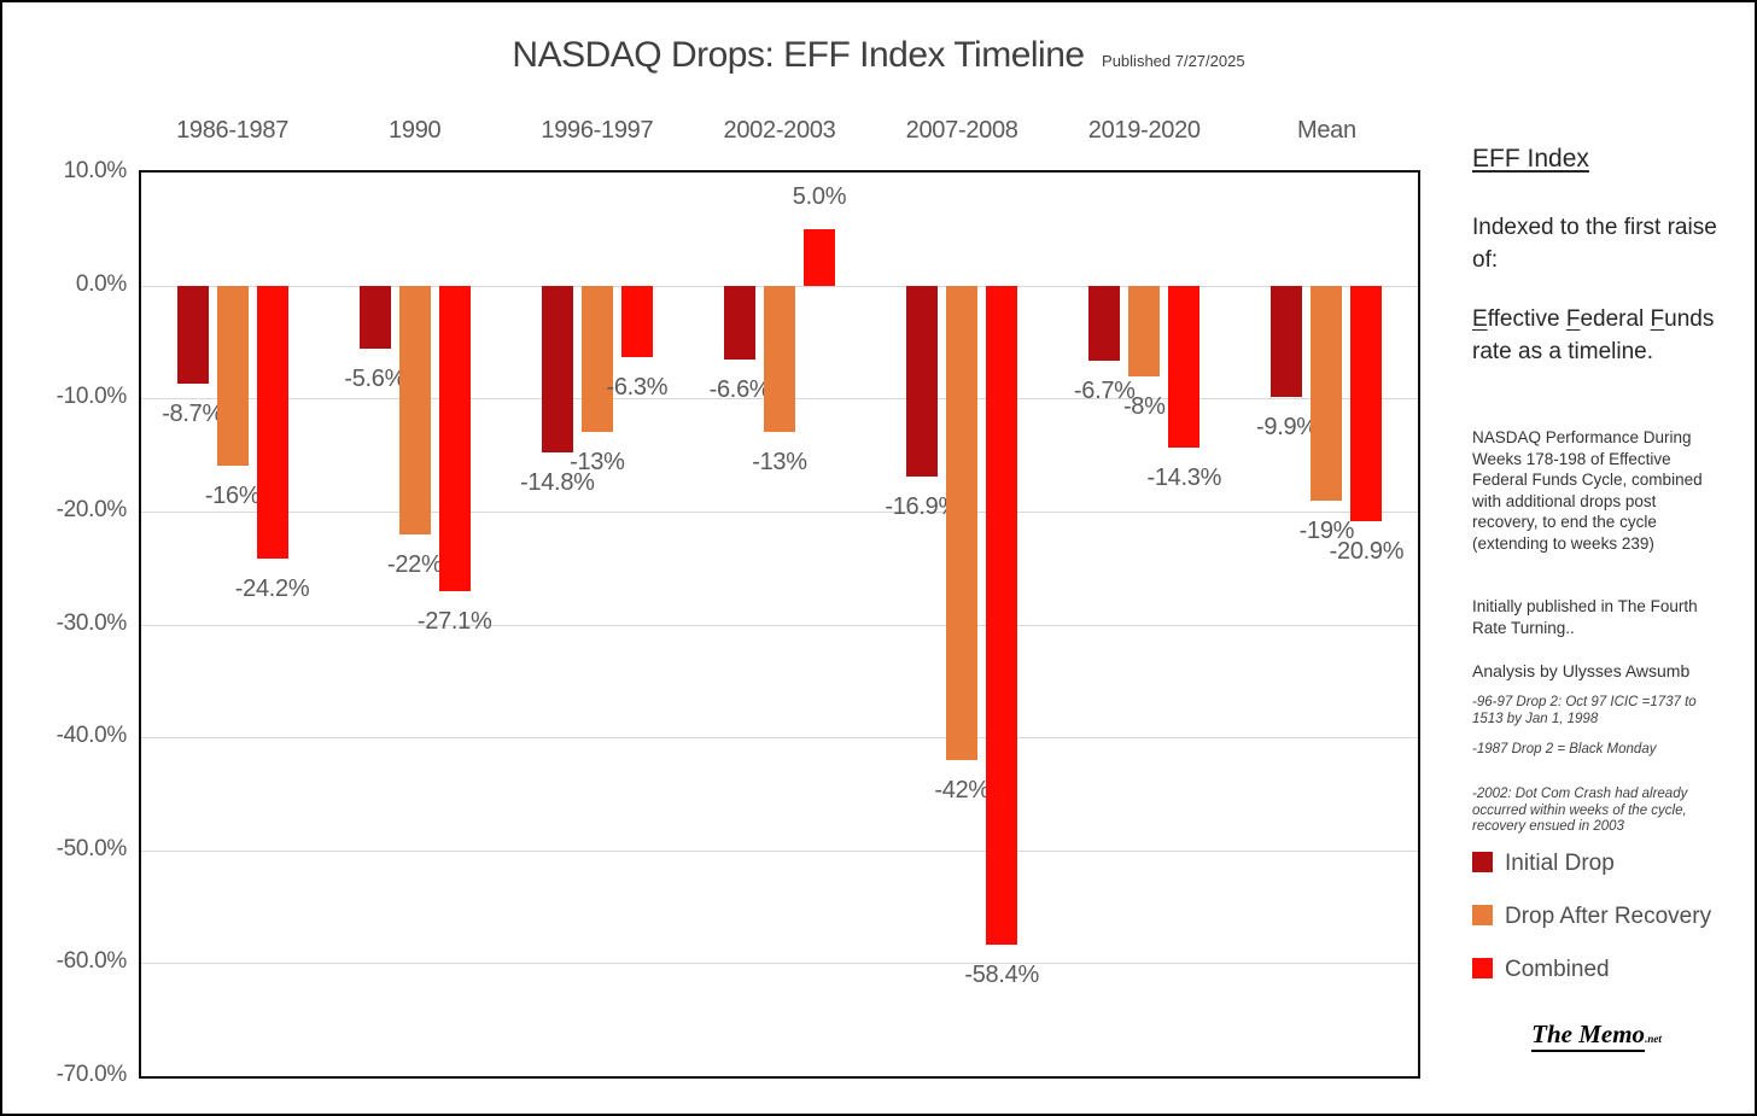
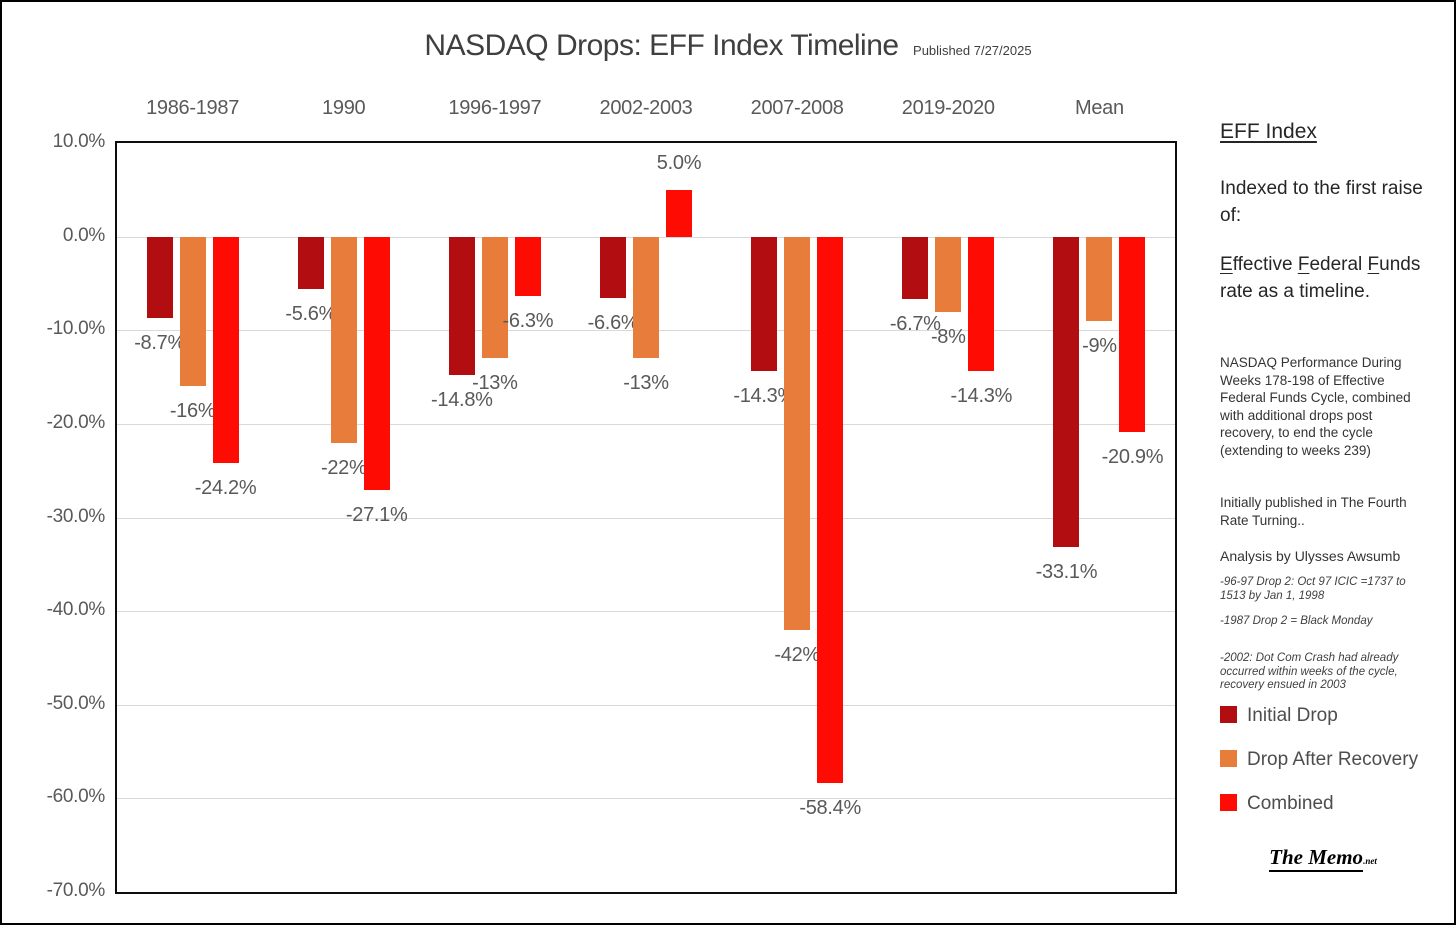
Initial Drop/2007-2008: -16.9% -> -14.3%
Initial Drop/Mean: -9.9% -> -33.1%
Drop After Recovery/Mean: -19% -> -9%
